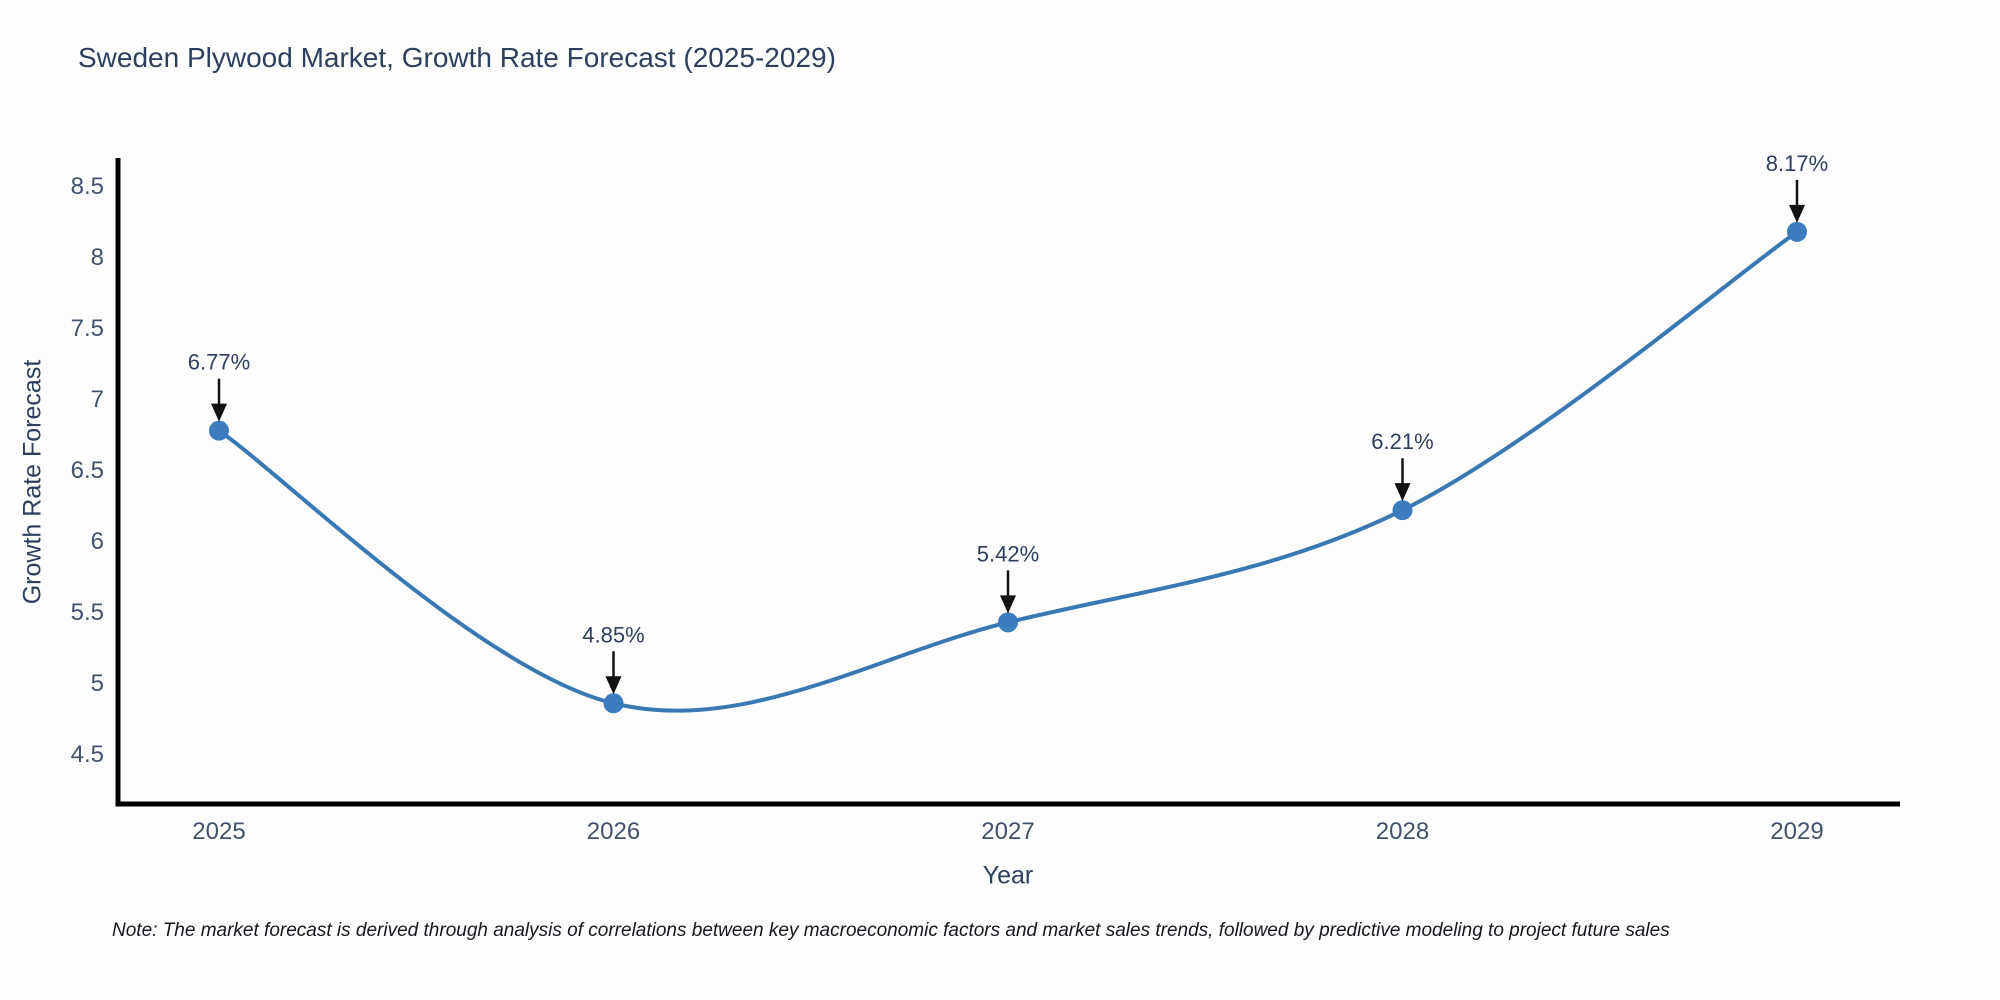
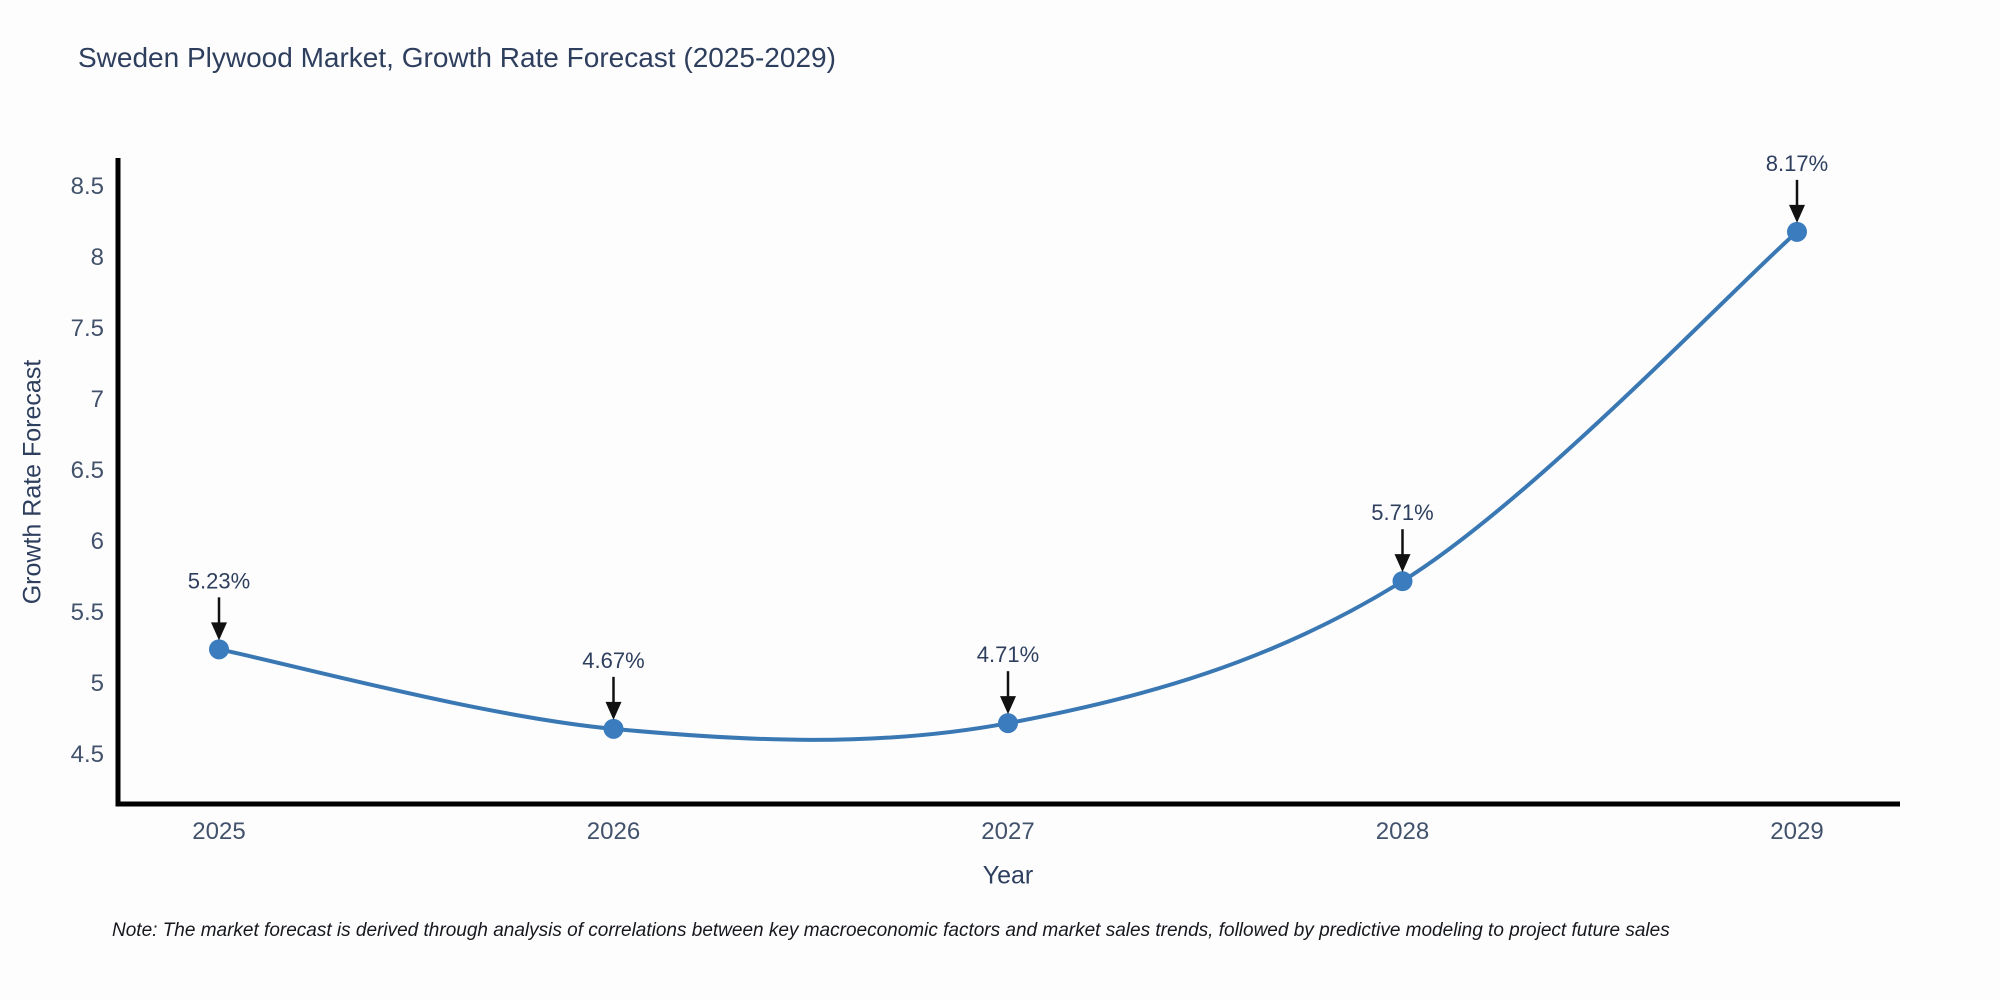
2025: 6.77% -> 5.23%
2026: 4.85% -> 4.67%
2027: 5.42% -> 4.71%
2028: 6.21% -> 5.71%
